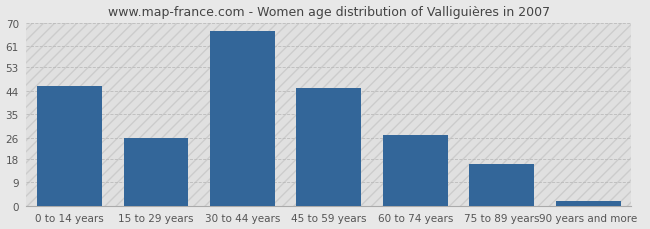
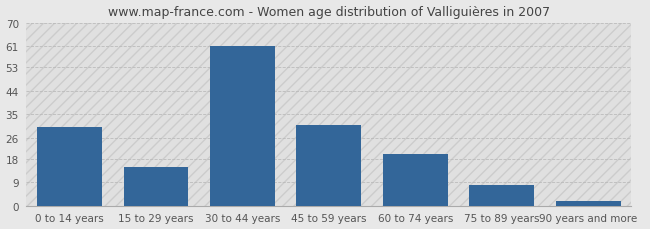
0 to 14 years: 46 -> 30
15 to 29 years: 26 -> 15
30 to 44 years: 67 -> 61
45 to 59 years: 45 -> 31
60 to 74 years: 27 -> 20
75 to 89 years: 16 -> 8
